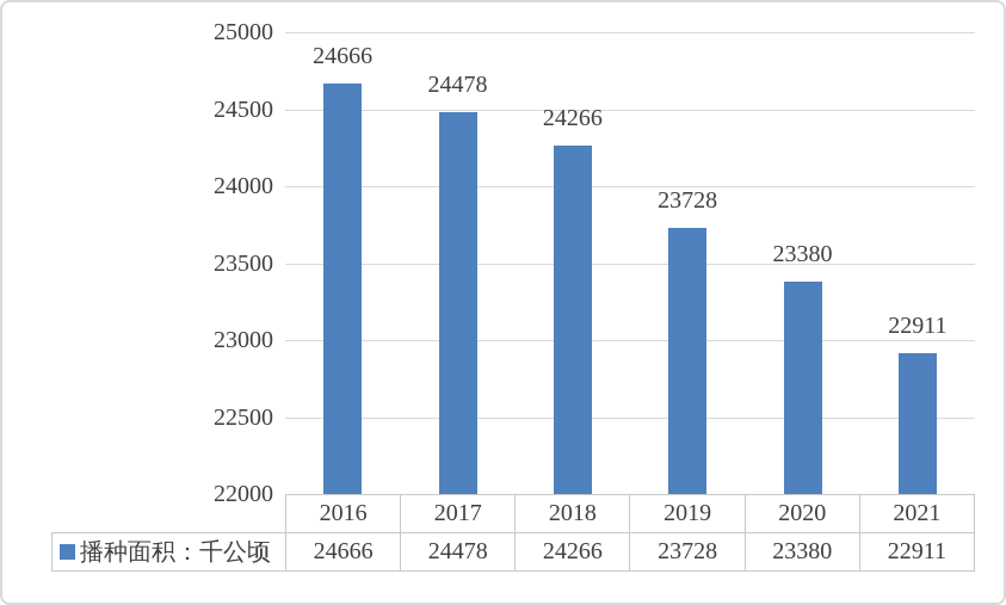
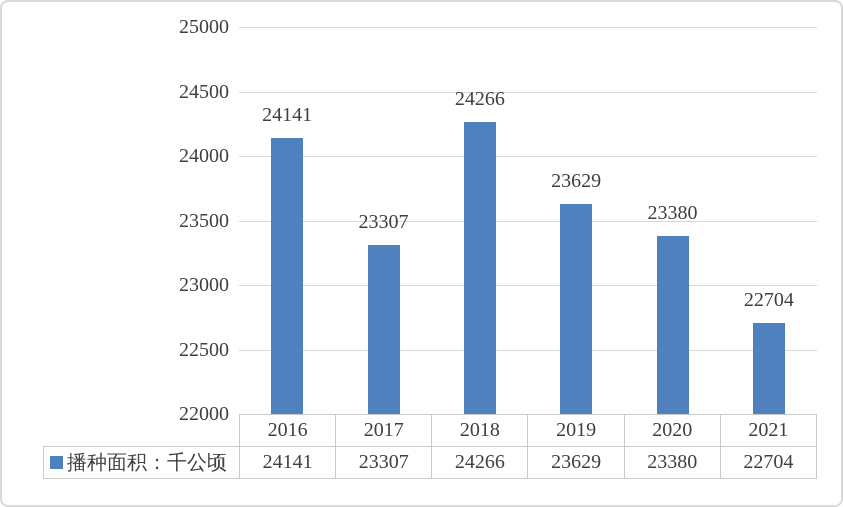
2016: 24666 -> 24141
2017: 24478 -> 23307
2019: 23728 -> 23629
2021: 22911 -> 22704
